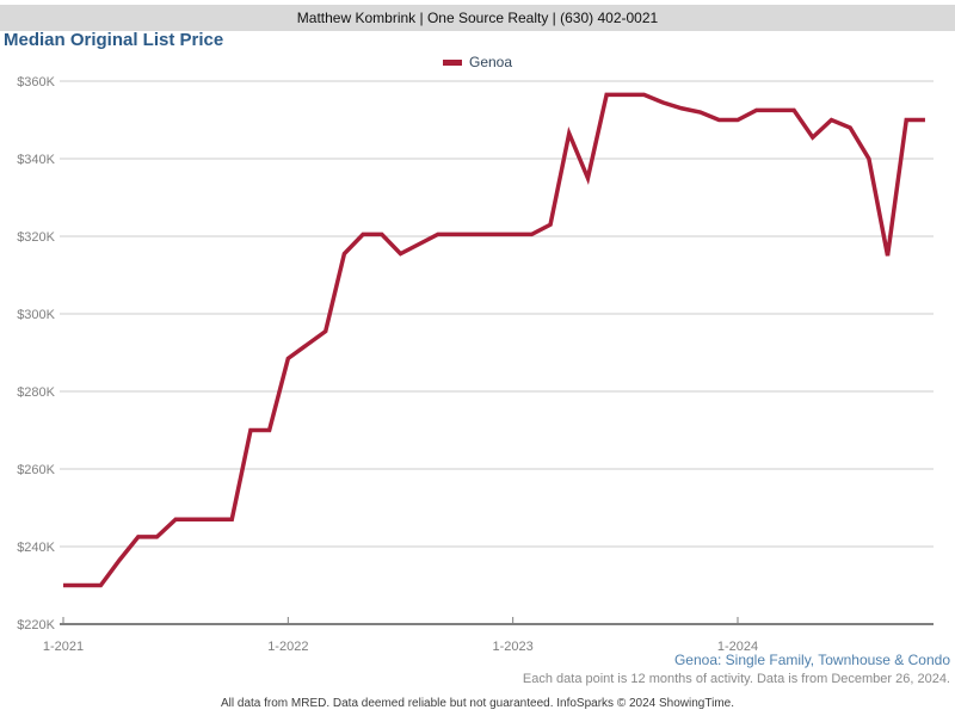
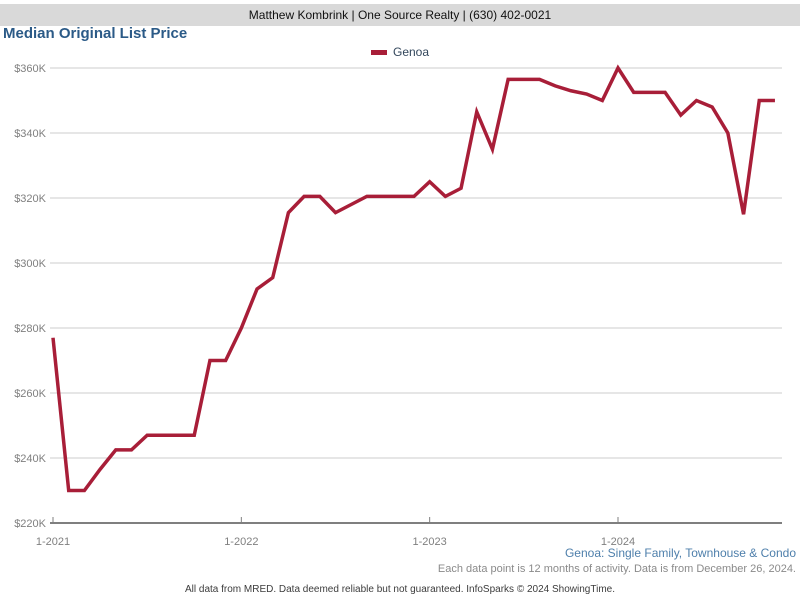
1-2021: $230K -> $277K
1-2022: $288K -> $280K
1-2023: $320K -> $325K
1-2024: $350K -> $360K
